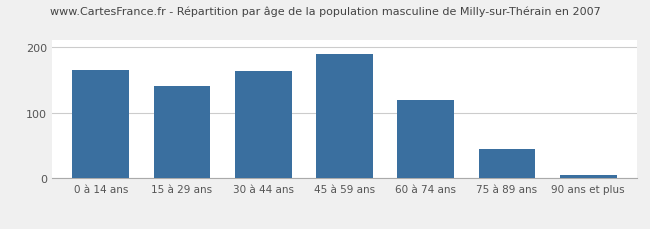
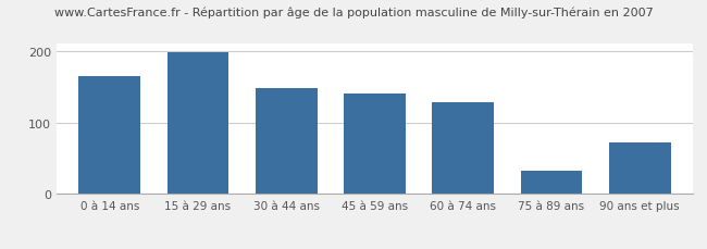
15 à 29 ans: 140 -> 198
30 à 44 ans: 163 -> 148
45 à 59 ans: 190 -> 140
60 à 74 ans: 120 -> 128
75 à 89 ans: 45 -> 32
90 ans et plus: 5 -> 72
